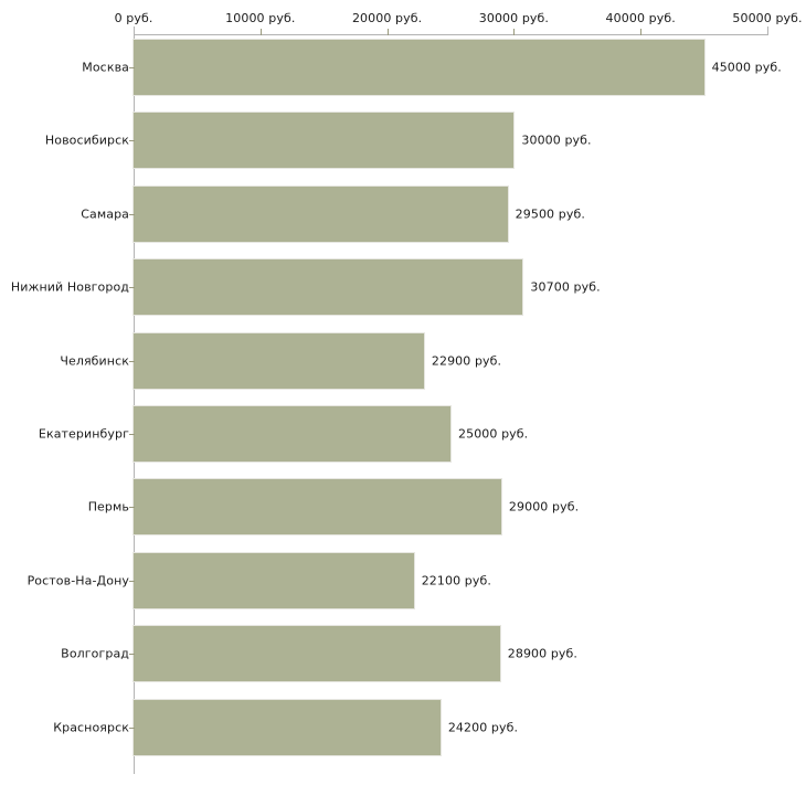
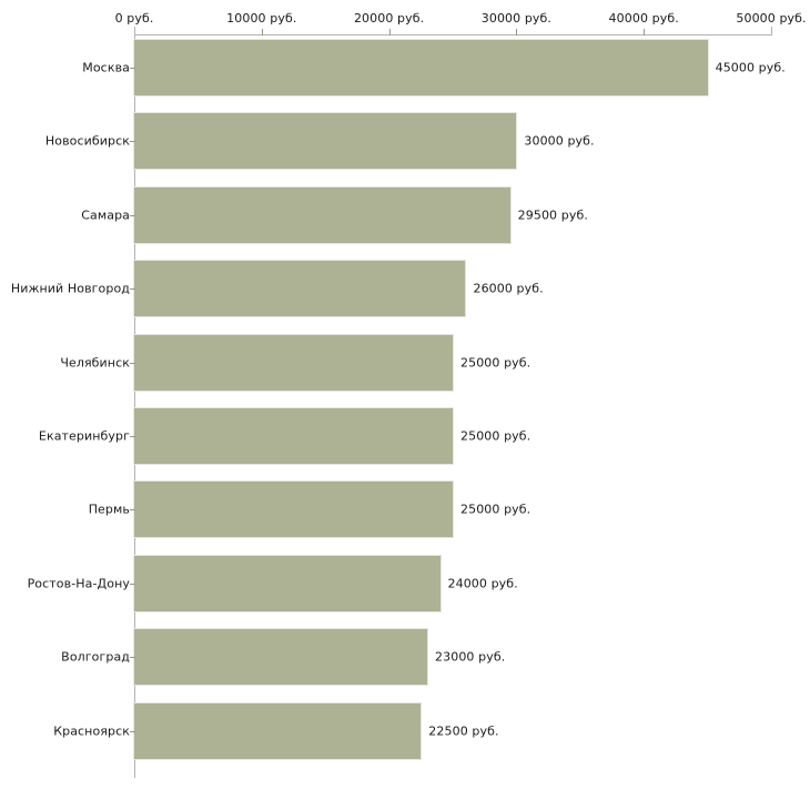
Нижний Новгород: 30700 -> 26000
Челябинск: 22900 -> 25000
Пермь: 29000 -> 25000
Ростов-На-Дону: 22100 -> 24000
Волгоград: 28900 -> 23000
Красноярск: 24200 -> 22500
